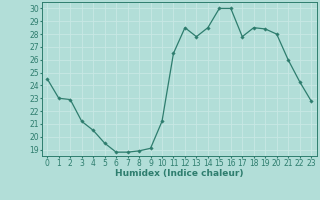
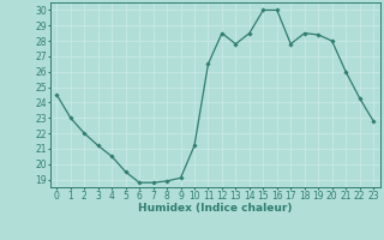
2: 22.9 -> 22.0
